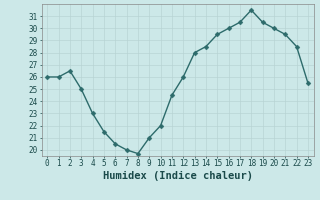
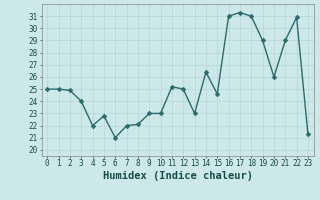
0: 26.0 -> 25.0
1: 26.0 -> 25.0
2: 26.5 -> 24.9
3: 25.0 -> 24.0
4: 23.0 -> 22.0
5: 21.5 -> 22.8
6: 20.5 -> 21.0
7: 20.0 -> 22.0
8: 19.7 -> 22.1
9: 21.0 -> 23.0
10: 22.0 -> 23.0
11: 24.5 -> 25.2
12: 26.0 -> 25.0
13: 28.0 -> 23.0
14: 28.5 -> 26.4
15: 29.5 -> 24.6
16: 30.0 -> 31.0
17: 30.5 -> 31.3
18: 31.5 -> 31.0
19: 30.5 -> 29.0
20: 30.0 -> 26.0
21: 29.5 -> 29.0
22: 28.5 -> 30.9
23: 25.5 -> 21.3
